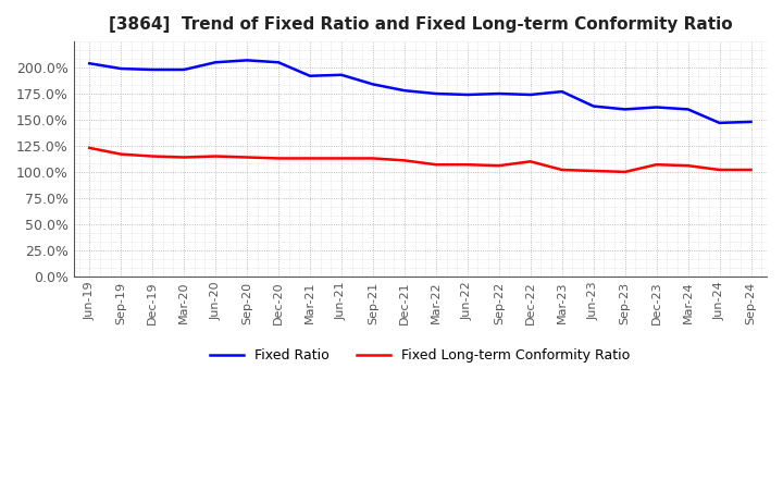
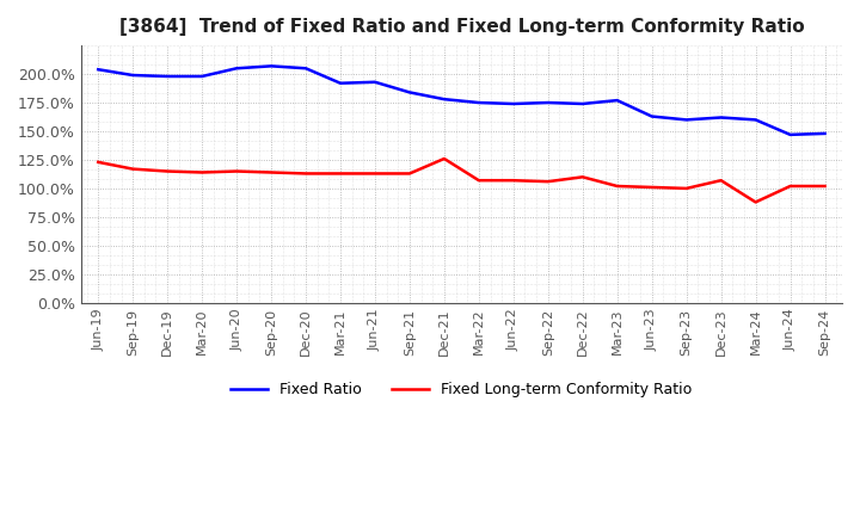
Fixed Long-term Conformity Ratio/Dec-21: 111% -> 126%
Fixed Long-term Conformity Ratio/Mar-24: 106% -> 88%
